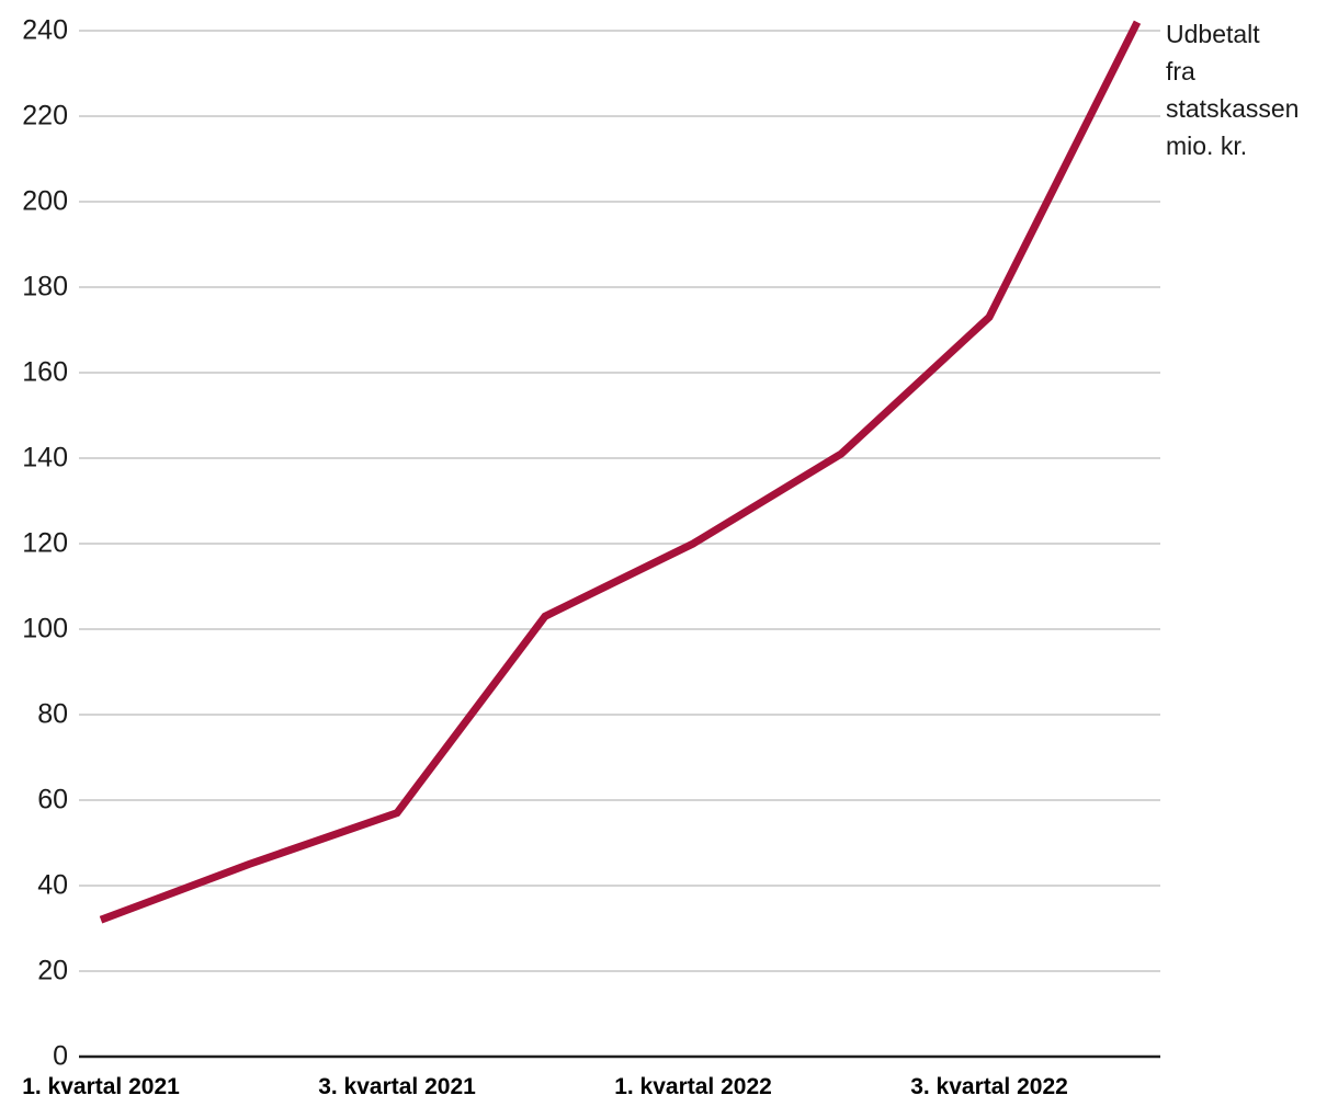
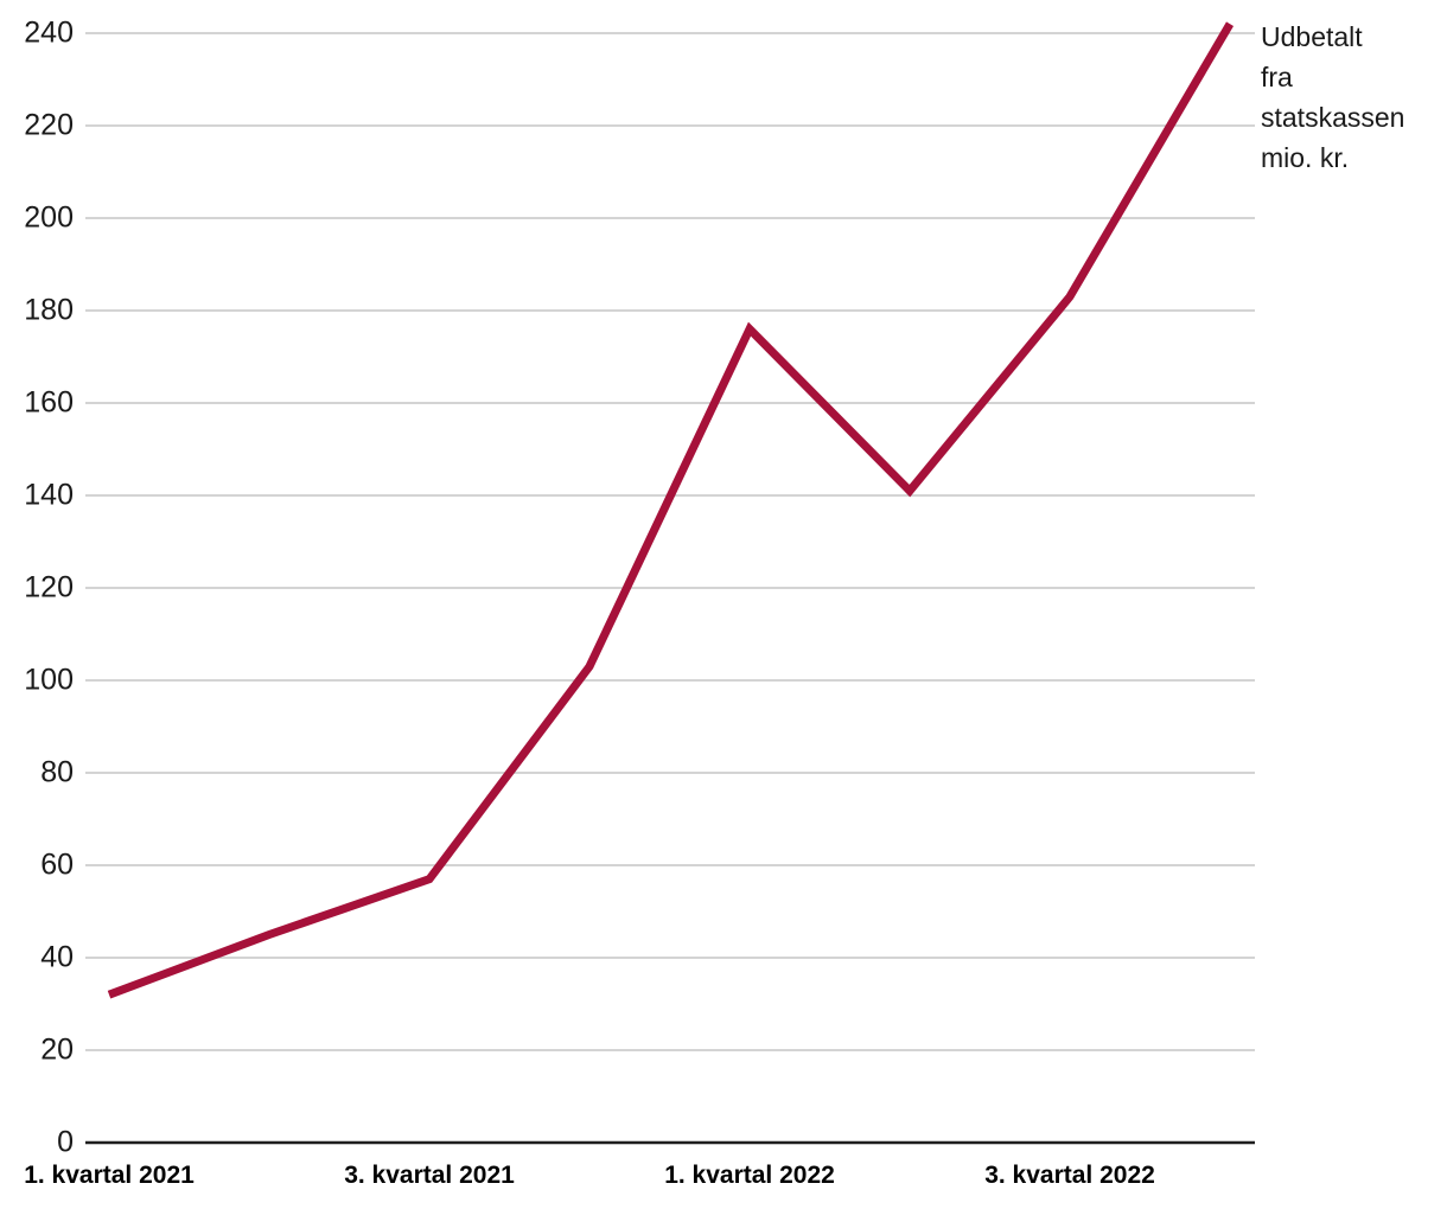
1. kvartal 2022: 120 -> 176
3. kvartal 2022: 173 -> 183
